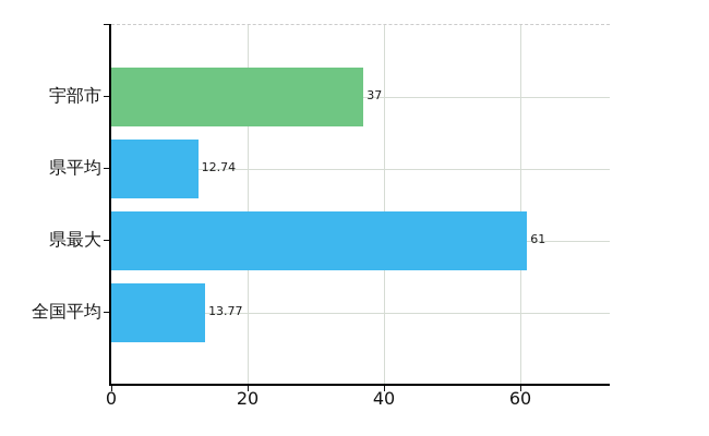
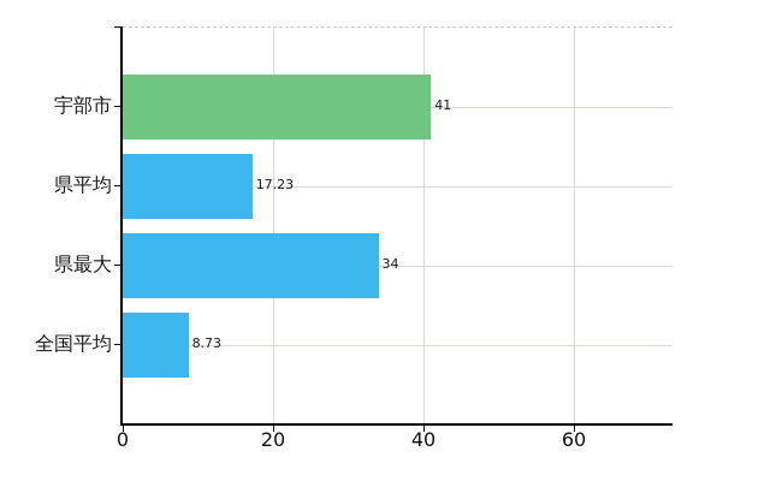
宇部市: 37 -> 41
県平均: 12.74 -> 17.23
県最大: 61 -> 34
全国平均: 13.77 -> 8.73
